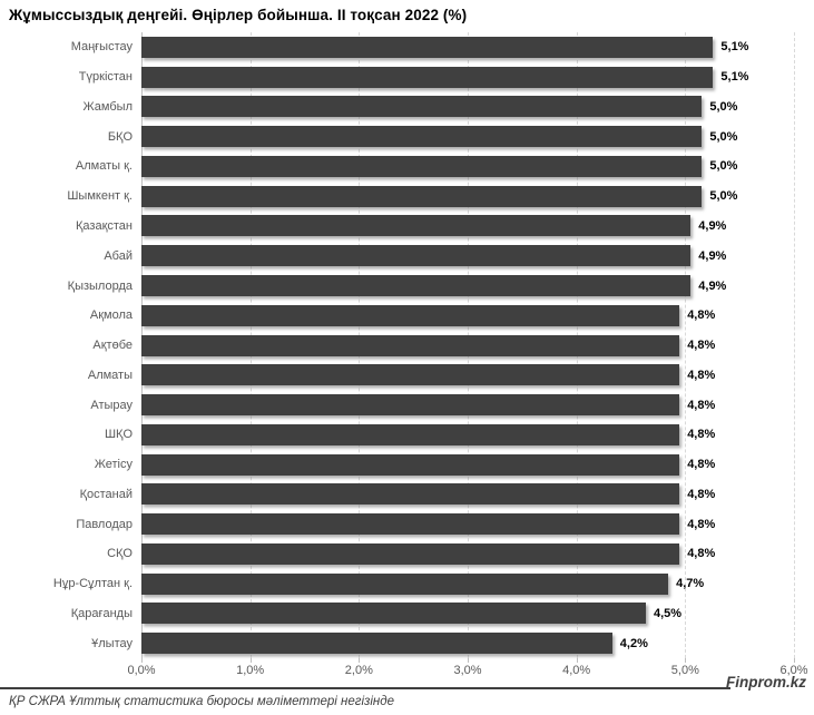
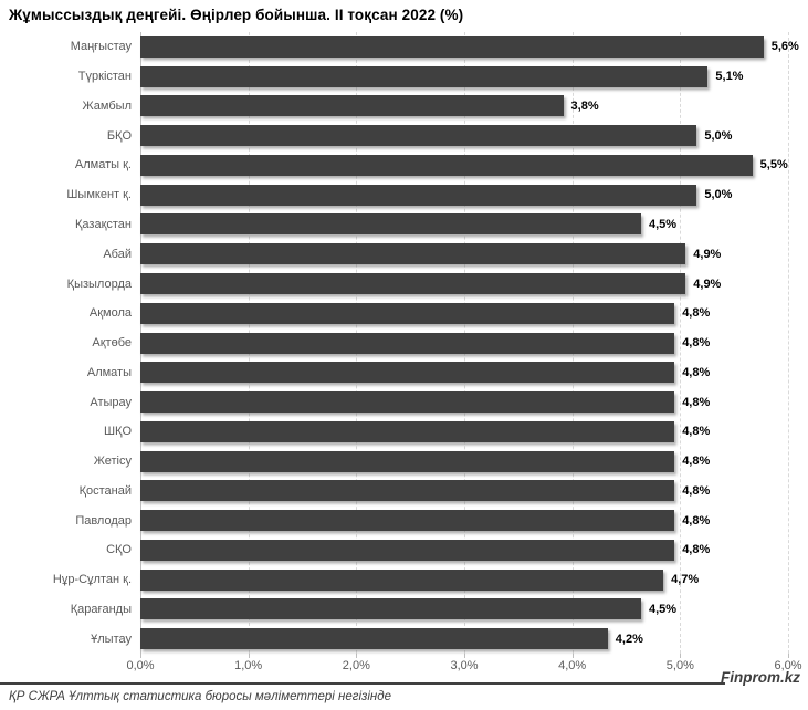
Маңғыстау: 5,1% -> 5,6%
Жамбыл: 5,0% -> 3,8%
Алматы қ.: 5,0% -> 5,5%
Қазақстан: 4,9% -> 4,5%
